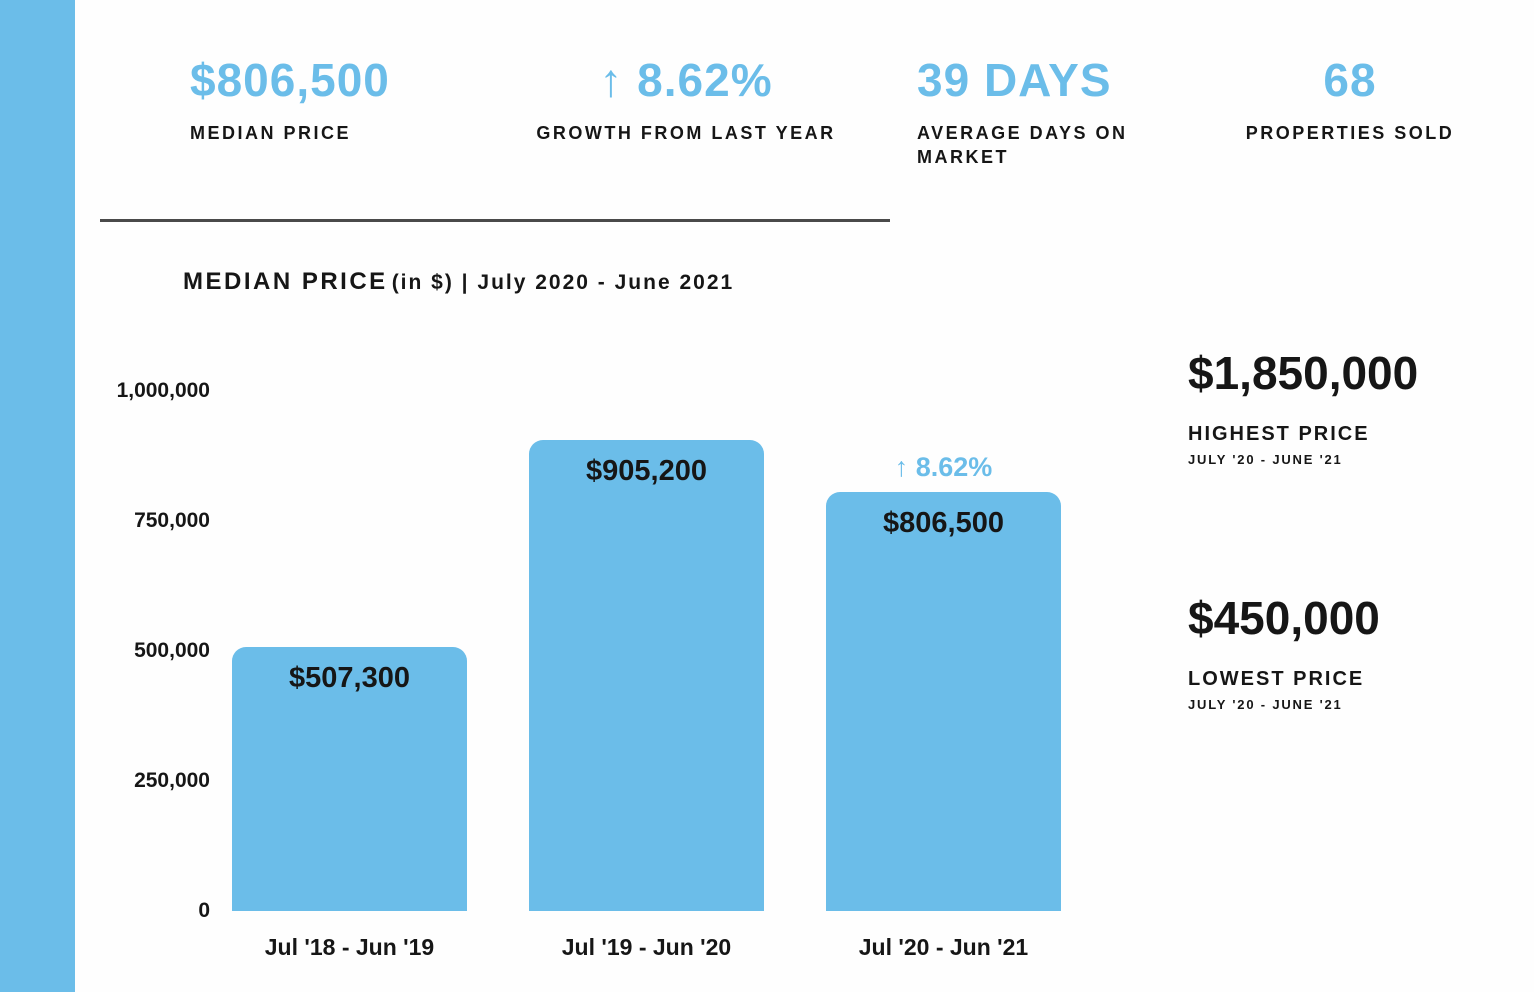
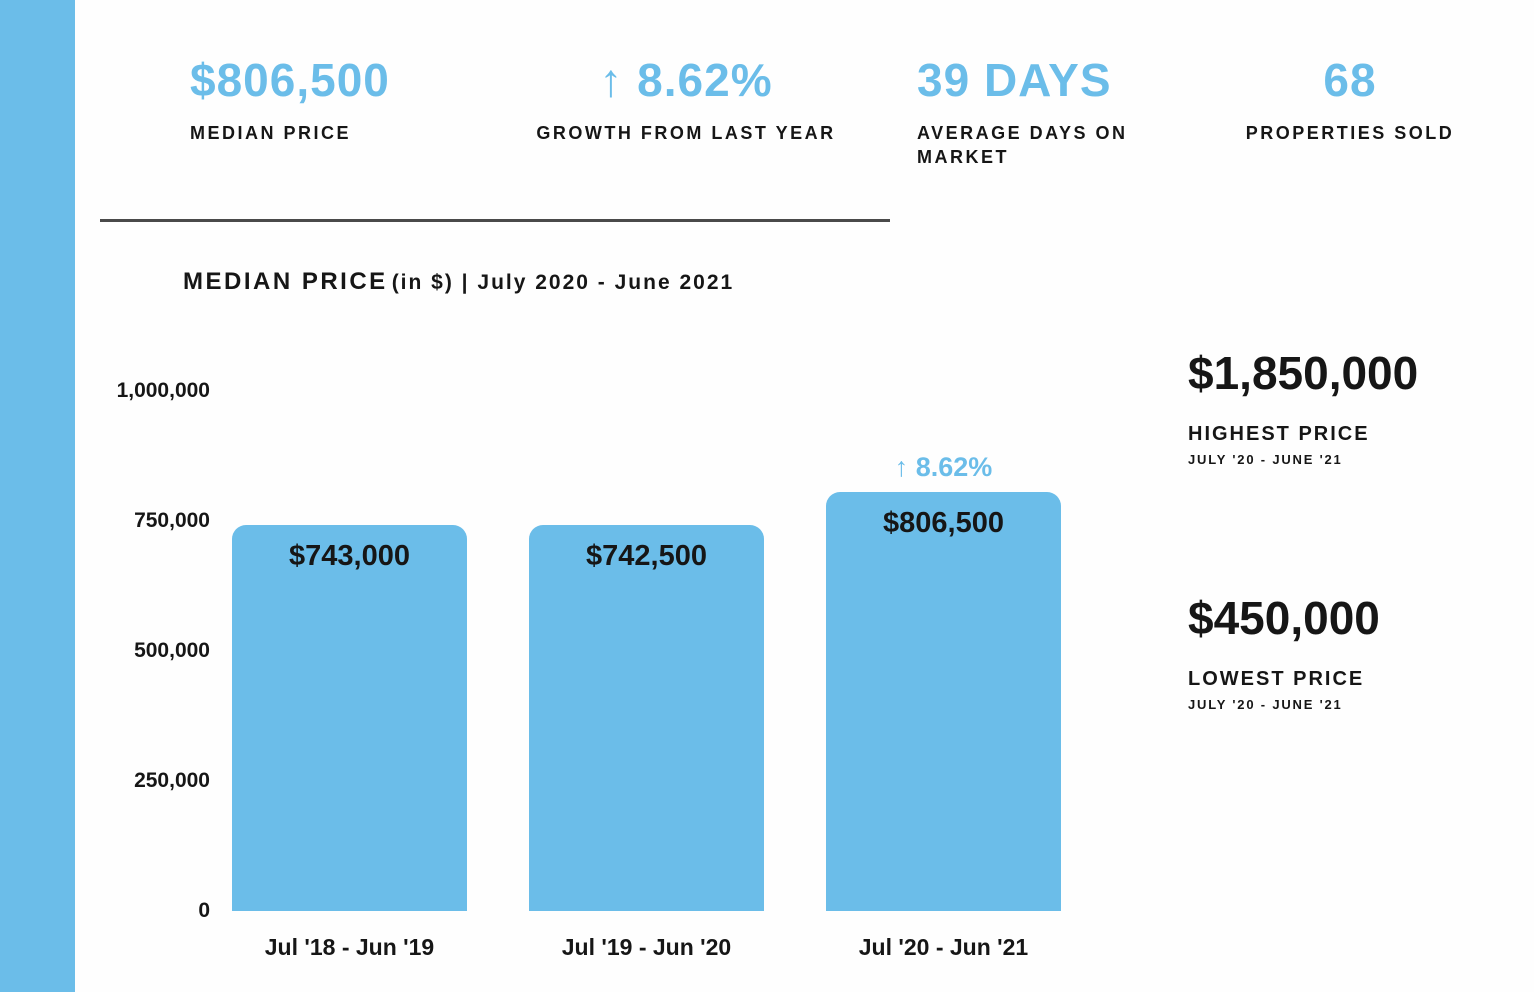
Jul '18 - Jun '19: $507,300 -> $743,000
Jul '19 - Jun '20: $905,200 -> $742,500
